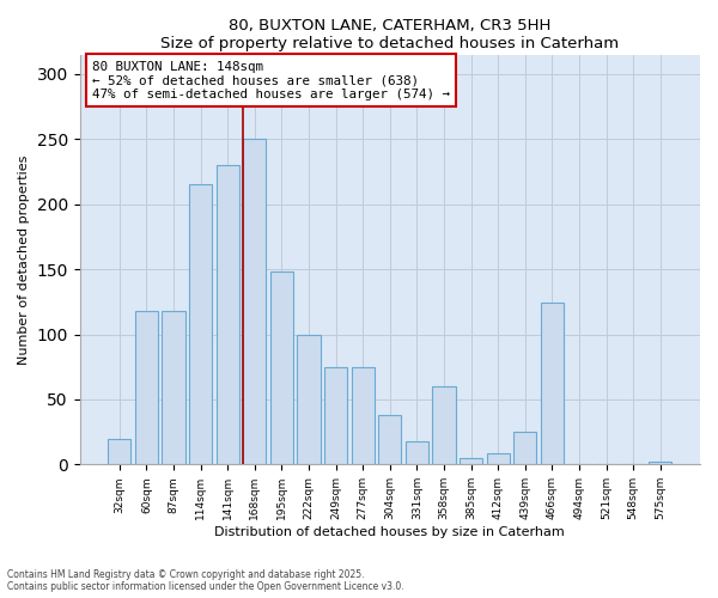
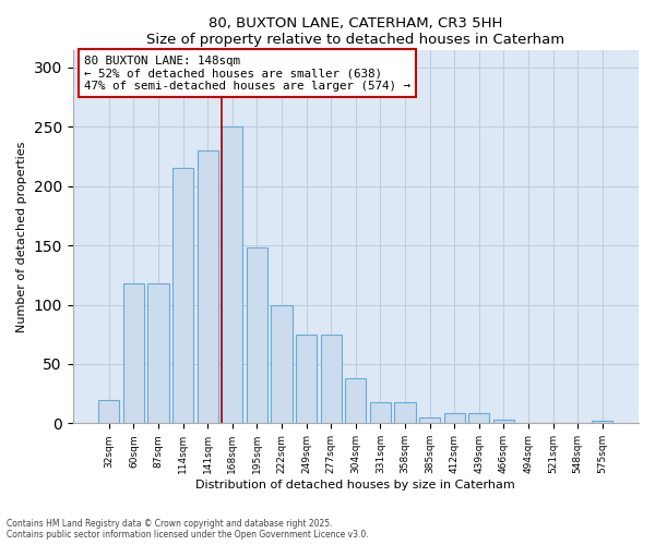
358sqm: 60 -> 18
439sqm: 25 -> 9
466sqm: 124 -> 3
